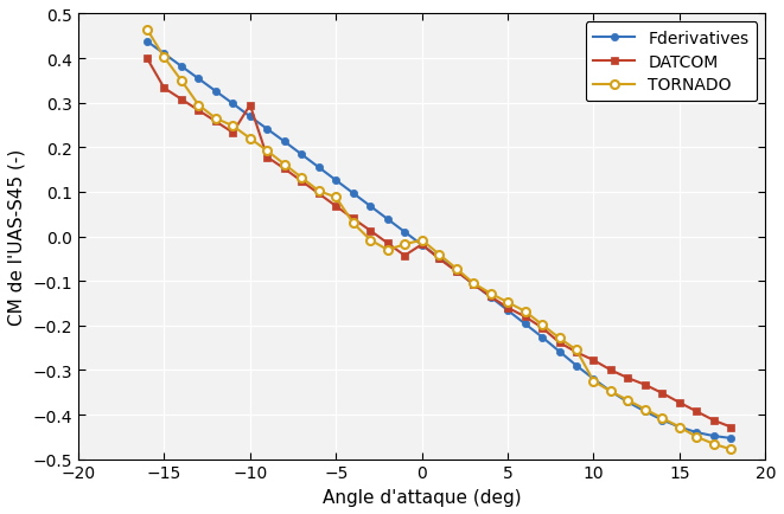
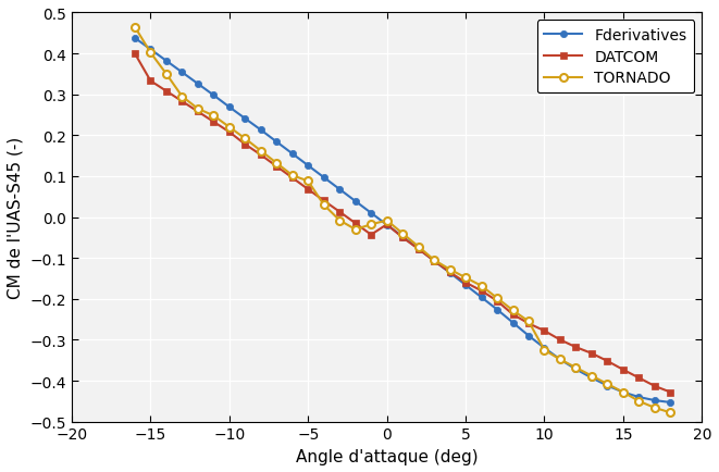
DATCOM/−10: 0.295 -> 0.208
